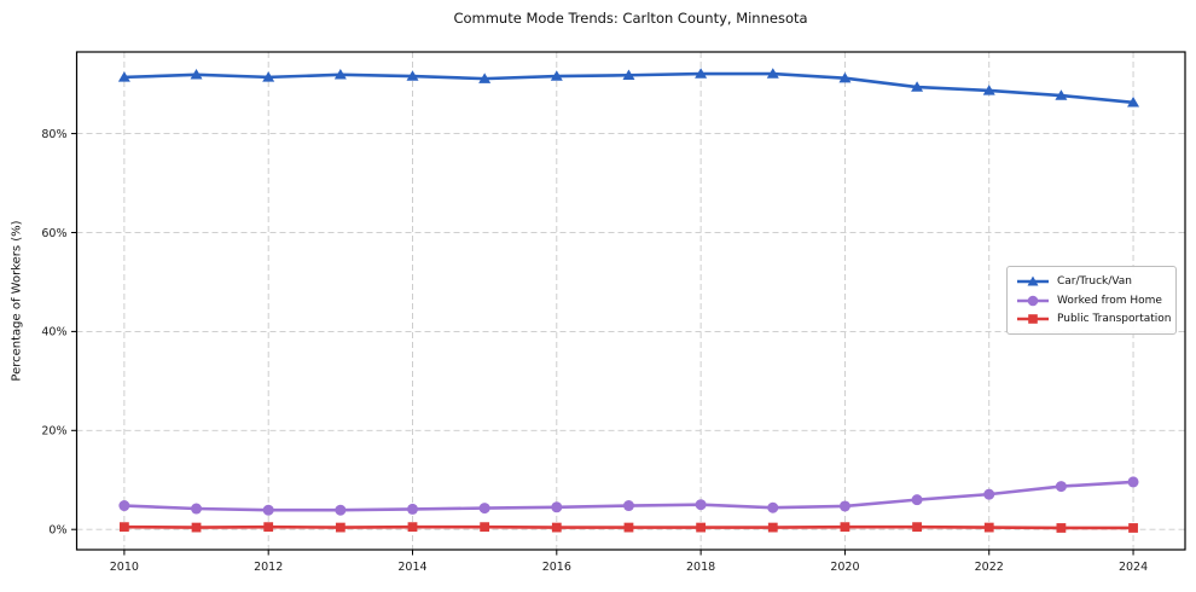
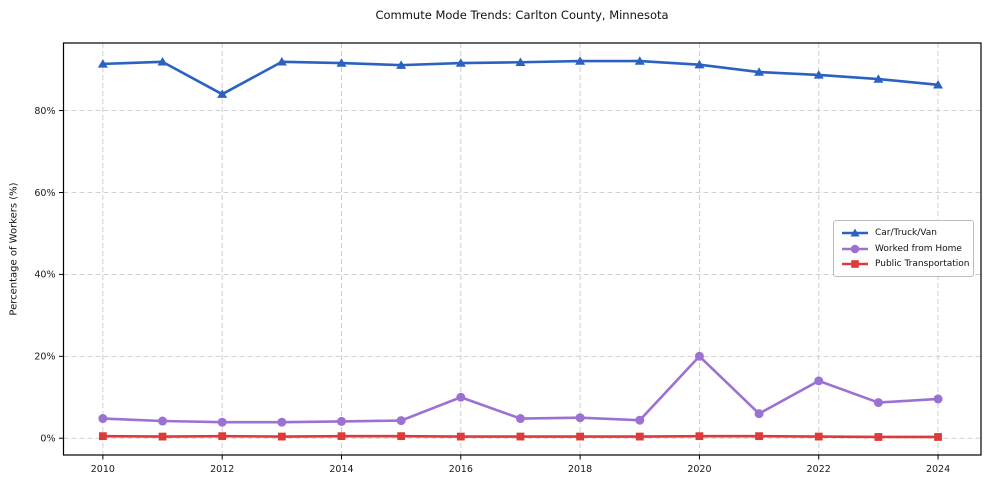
Car/Truck/Van/2012: 91% -> 84%
Worked from Home/2016: 4% -> 10%
Worked from Home/2020: 5% -> 20%
Worked from Home/2022: 7% -> 14%
